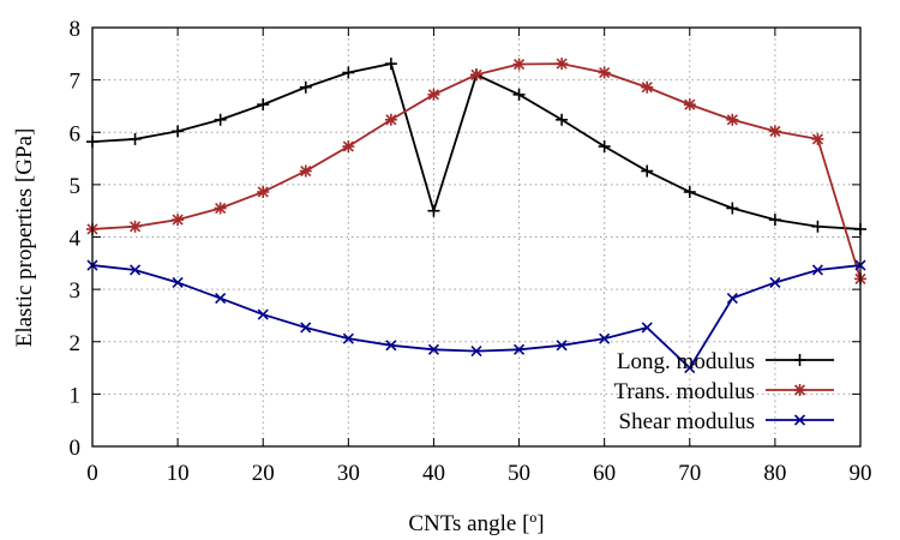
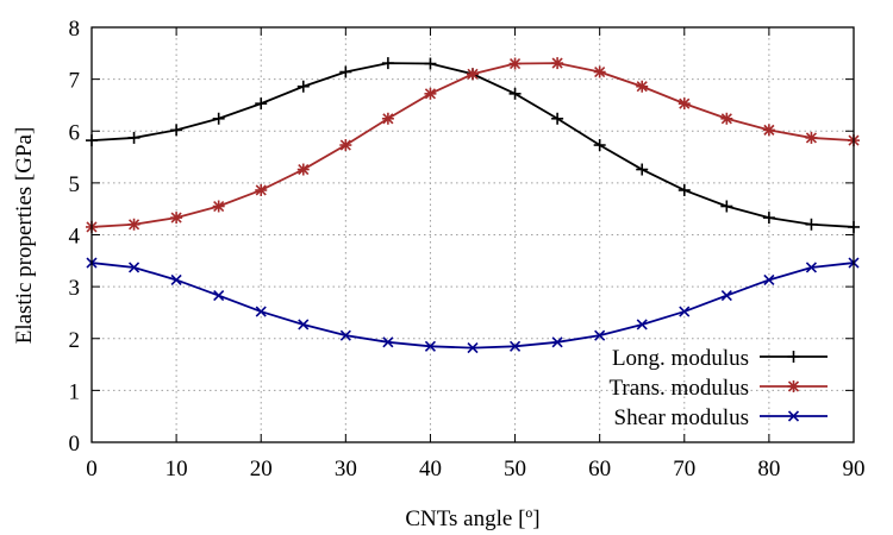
Long. modulus/40: 4.5 -> 7.3
Shear modulus/70: 1.5 -> 2.5
Trans. modulus/90: 3.2 -> 5.8
